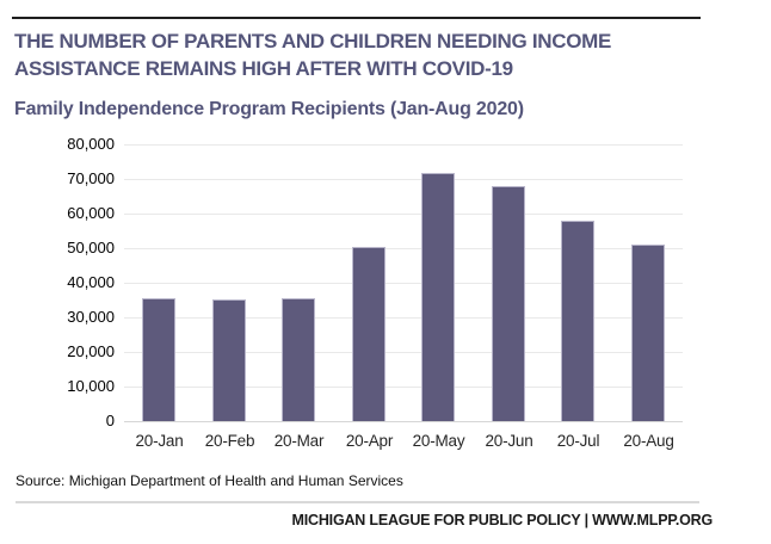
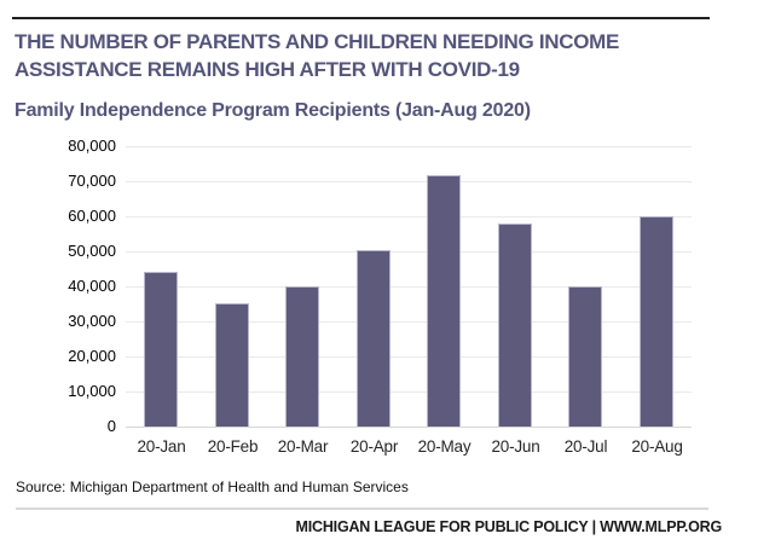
20-Jan: 36000 -> 44000
20-Mar: 36000 -> 40000
20-Jun: 68000 -> 58000
20-Jul: 58000 -> 40000
20-Aug: 51000 -> 60000
